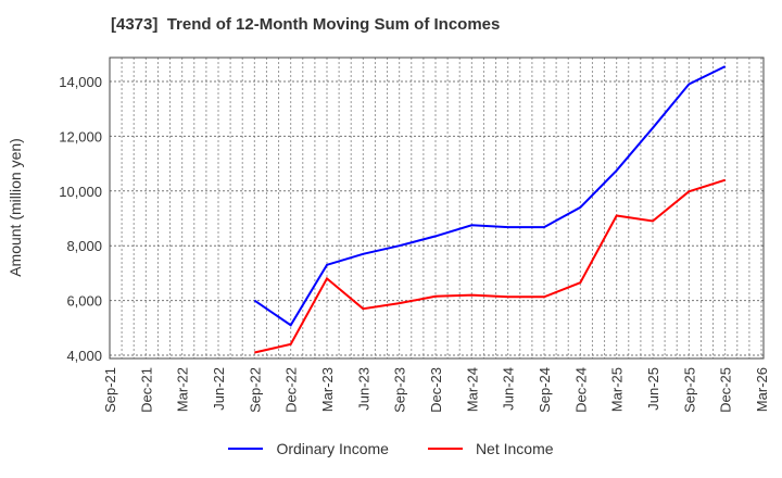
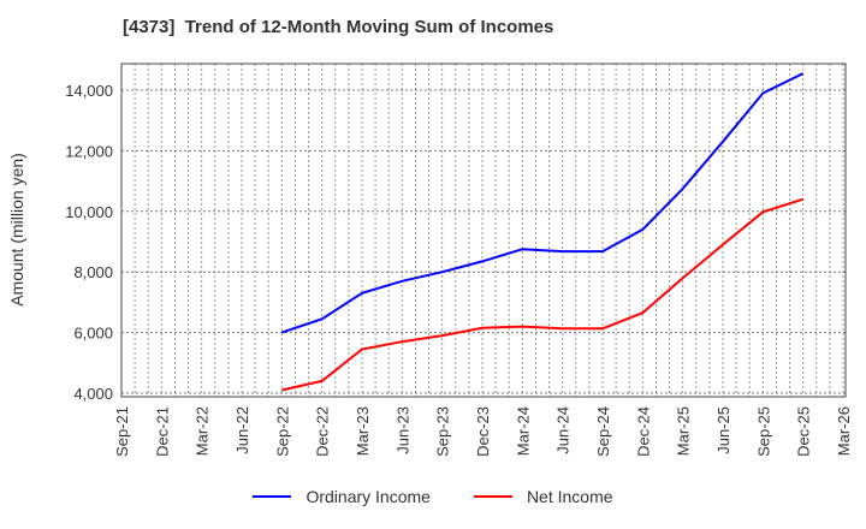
Ordinary Income/Dec-22: 5100 -> 6400
Net Income/Mar-23: 6800 -> 5400
Net Income/Mar-25: 9100 -> 7800
